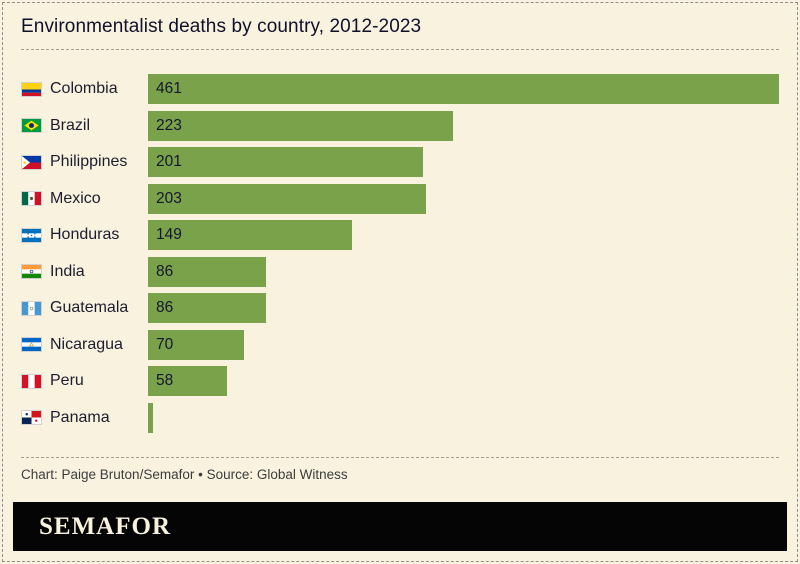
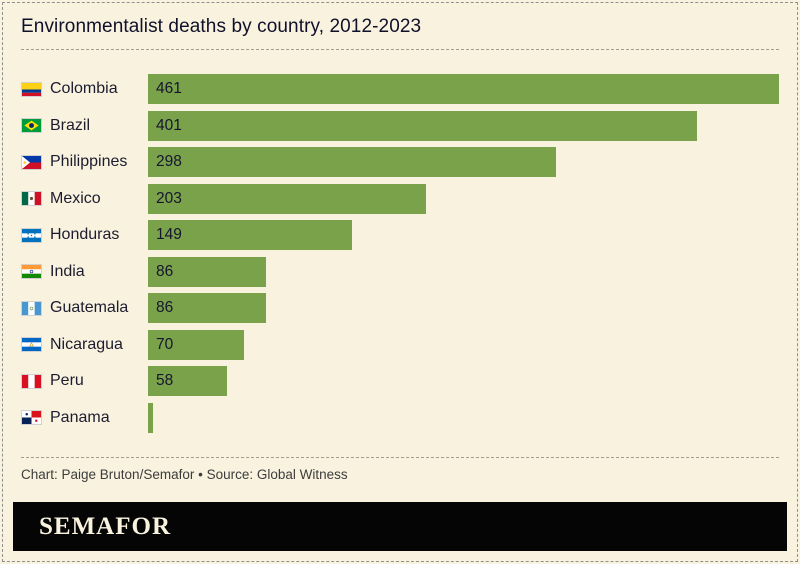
Brazil: 223 -> 401
Philippines: 201 -> 298
